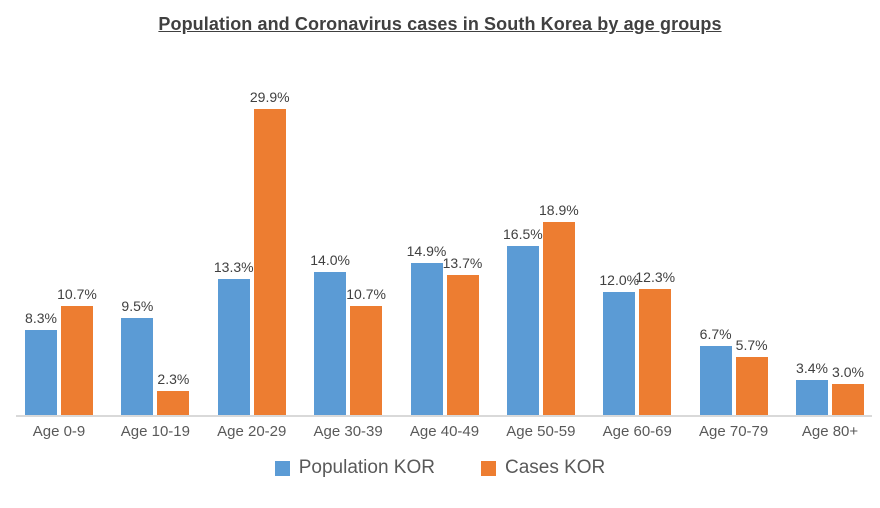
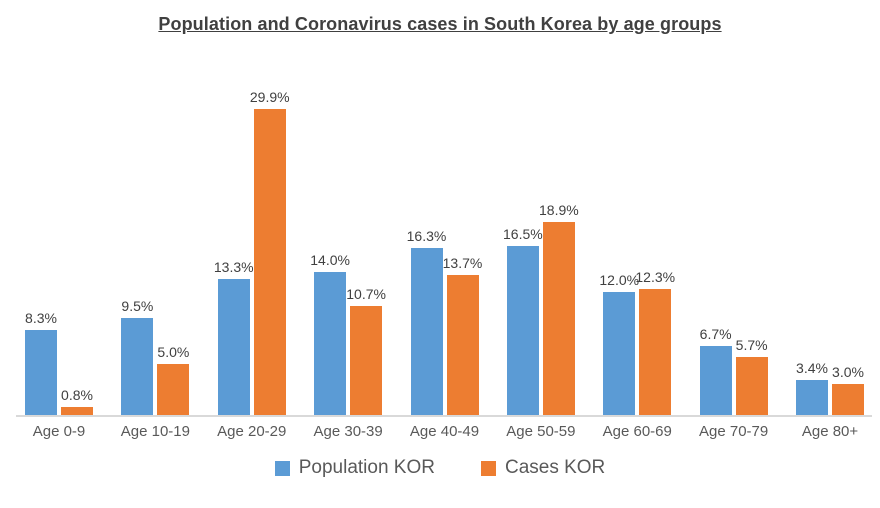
Cases KOR/Age 0-9: 10.7% -> 0.8%
Cases KOR/Age 10-19: 2.3% -> 5.0%
Population KOR/Age 40-49: 14.9% -> 16.3%
